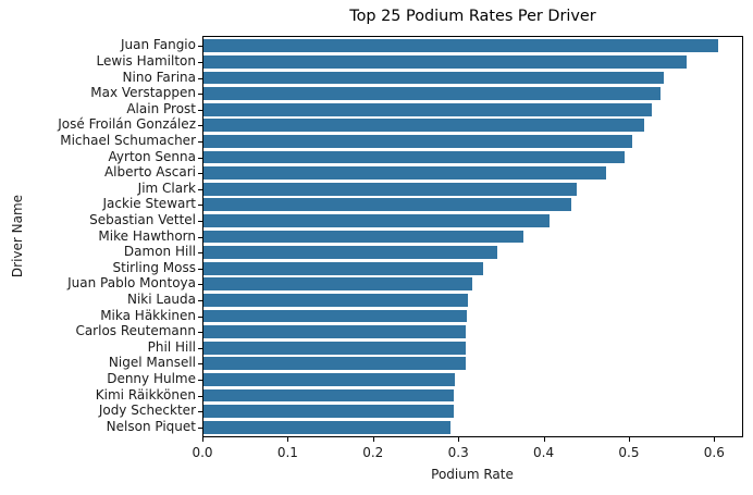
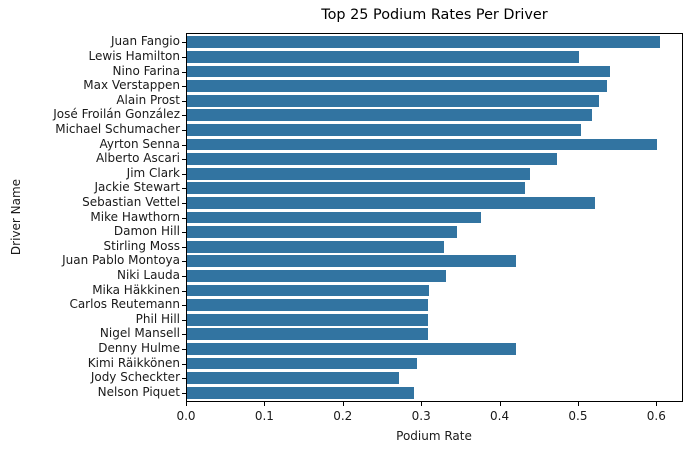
Lewis Hamilton: 0.57 -> 0.50
Ayrton Senna: 0.49 -> 0.60
Sebastian Vettel: 0.41 -> 0.52
Juan Pablo Montoya: 0.32 -> 0.42
Niki Lauda: 0.31 -> 0.33
Denny Hulme: 0.29 -> 0.42
Jody Scheckter: 0.29 -> 0.27
